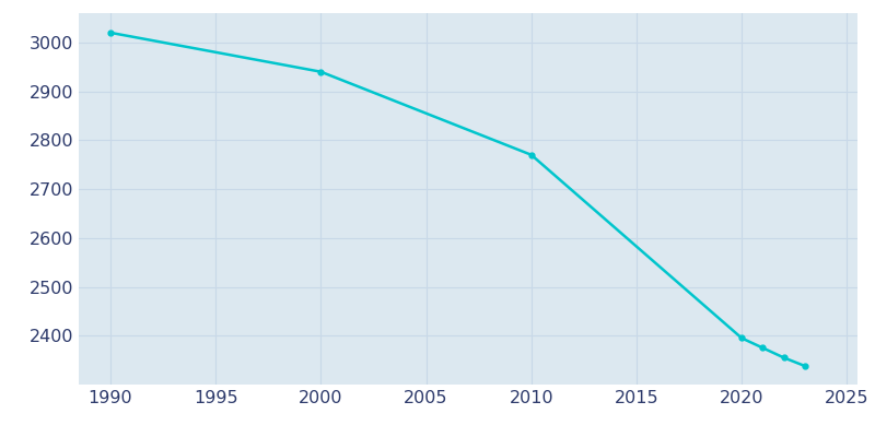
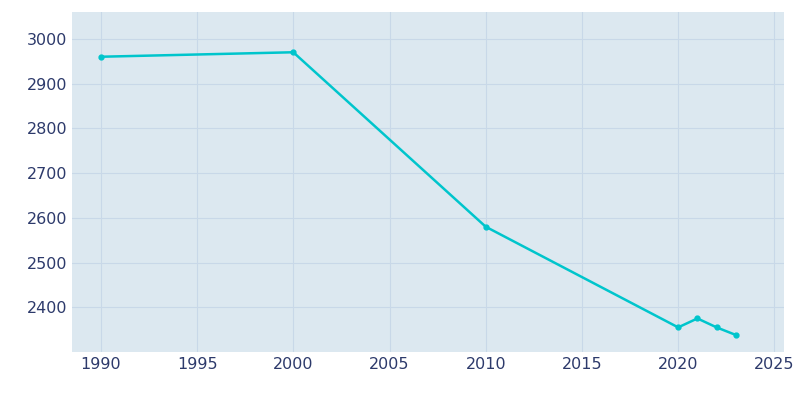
1990: 3020 -> 2960
2000: 2940 -> 2970
2010: 2770 -> 2580
2020: 2395 -> 2355
